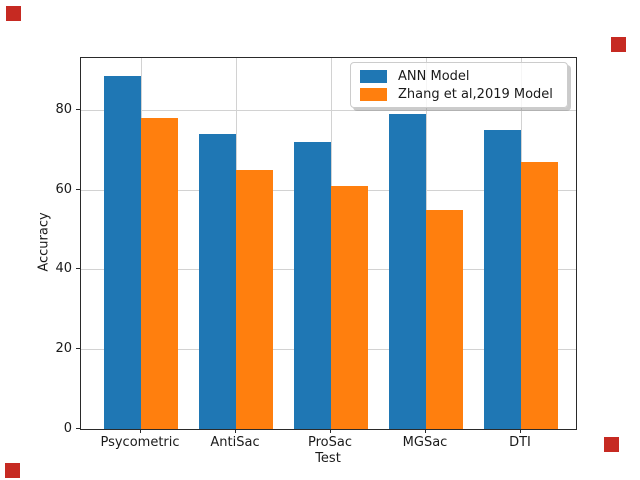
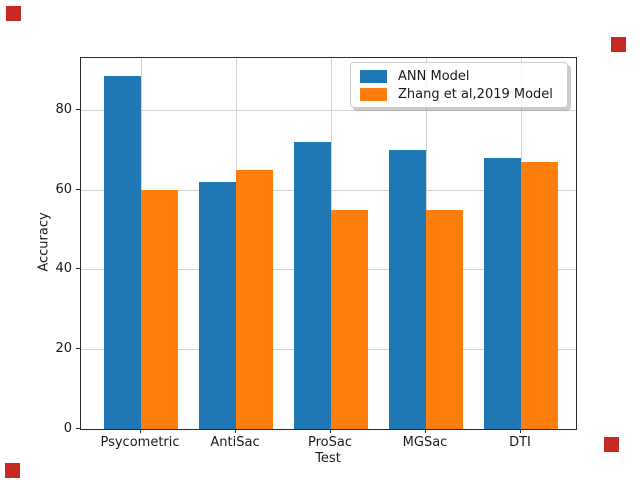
Zhang et al,2019 Model/Psycometric: 78 -> 60
ANN Model/AntiSac: 74 -> 62
Zhang et al,2019 Model/ProSac: 61 -> 55
ANN Model/MGSac: 79 -> 70
ANN Model/DTI: 75 -> 68
